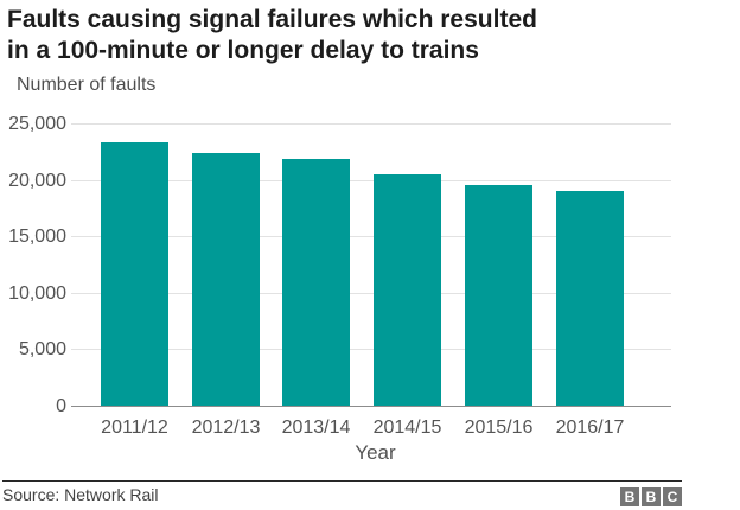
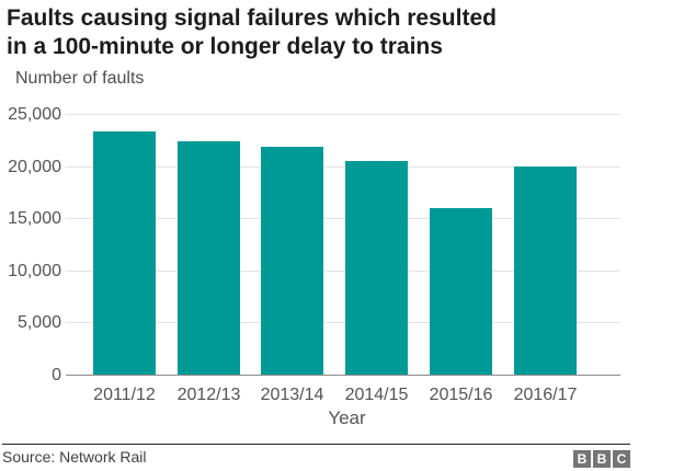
2015/16: 20000 -> 16000
2016/17: 19000 -> 20000
